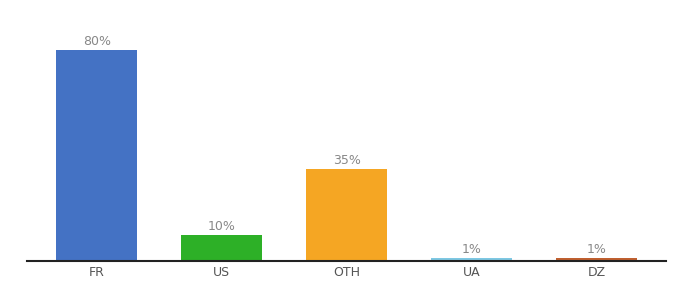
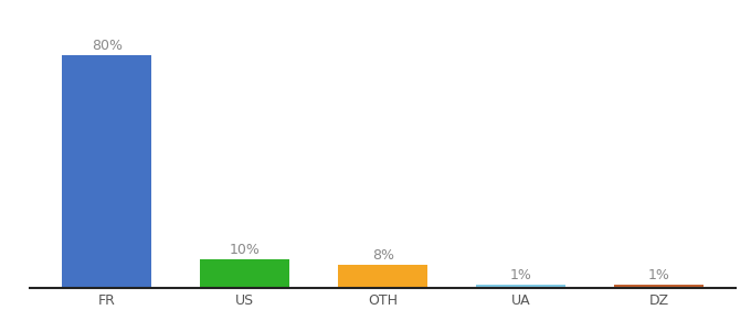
OTH: 35% -> 8%
